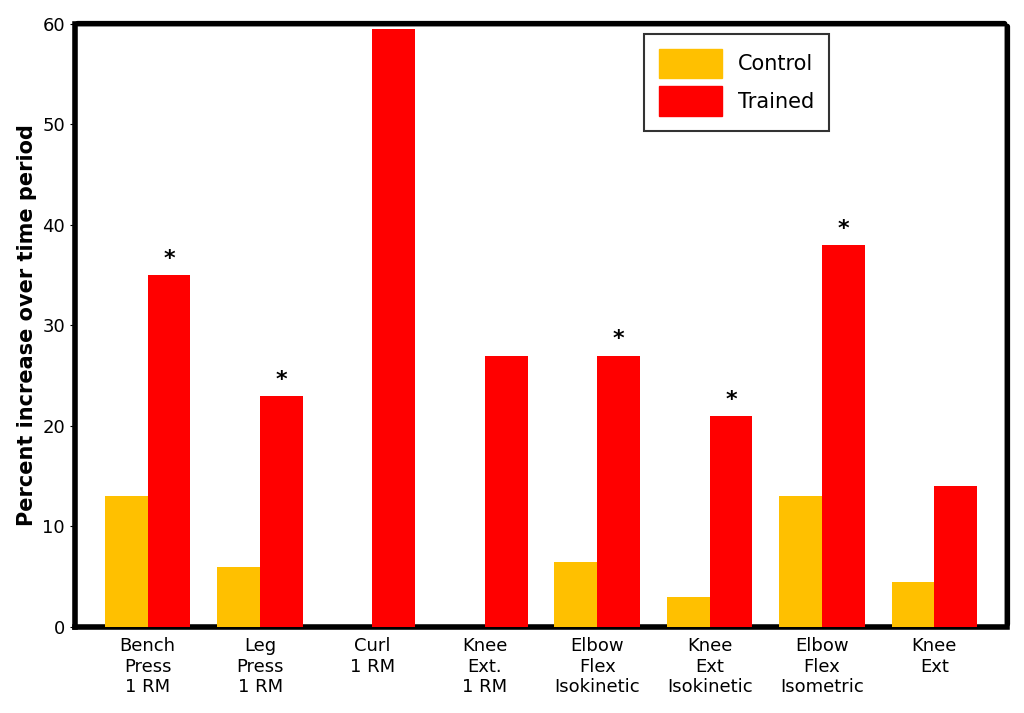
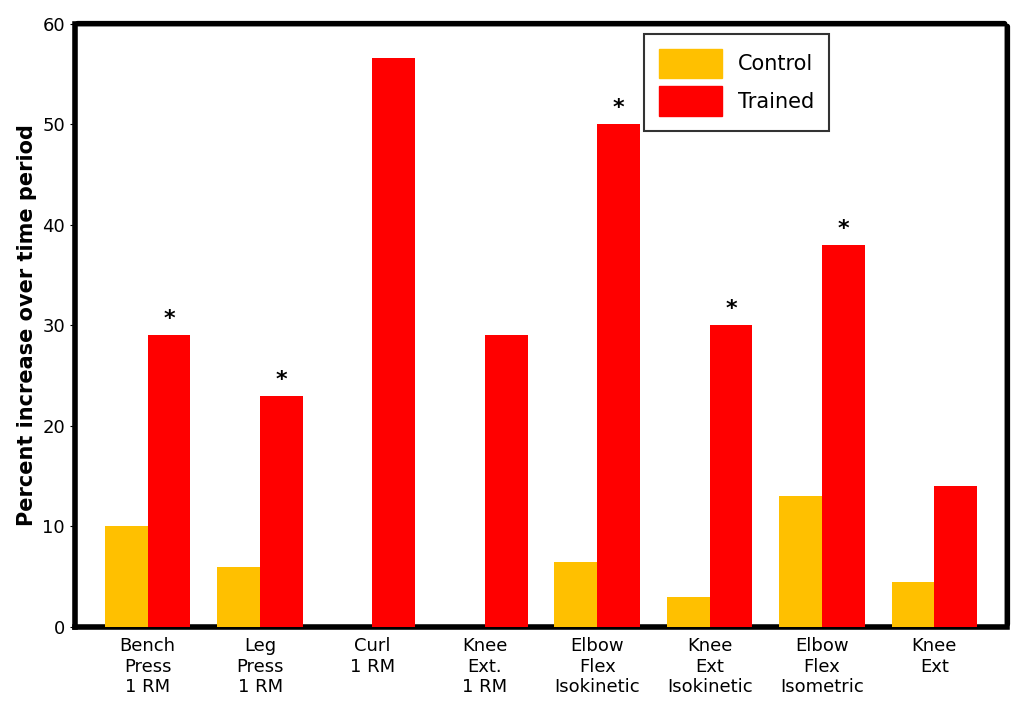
Control/Bench Press 1 RM: 13.0 -> 10.0
Trained/Bench Press 1 RM: 35.0 -> 29.0
Trained/Curl 1 RM: 59.5 -> 56.6
Trained/Knee Ext. 1 RM: 27.0 -> 29.0
Trained/Elbow Flex Isokinetic: 27.0 -> 50.0
Trained/Knee Ext Isokinetic: 21.0 -> 30.0
